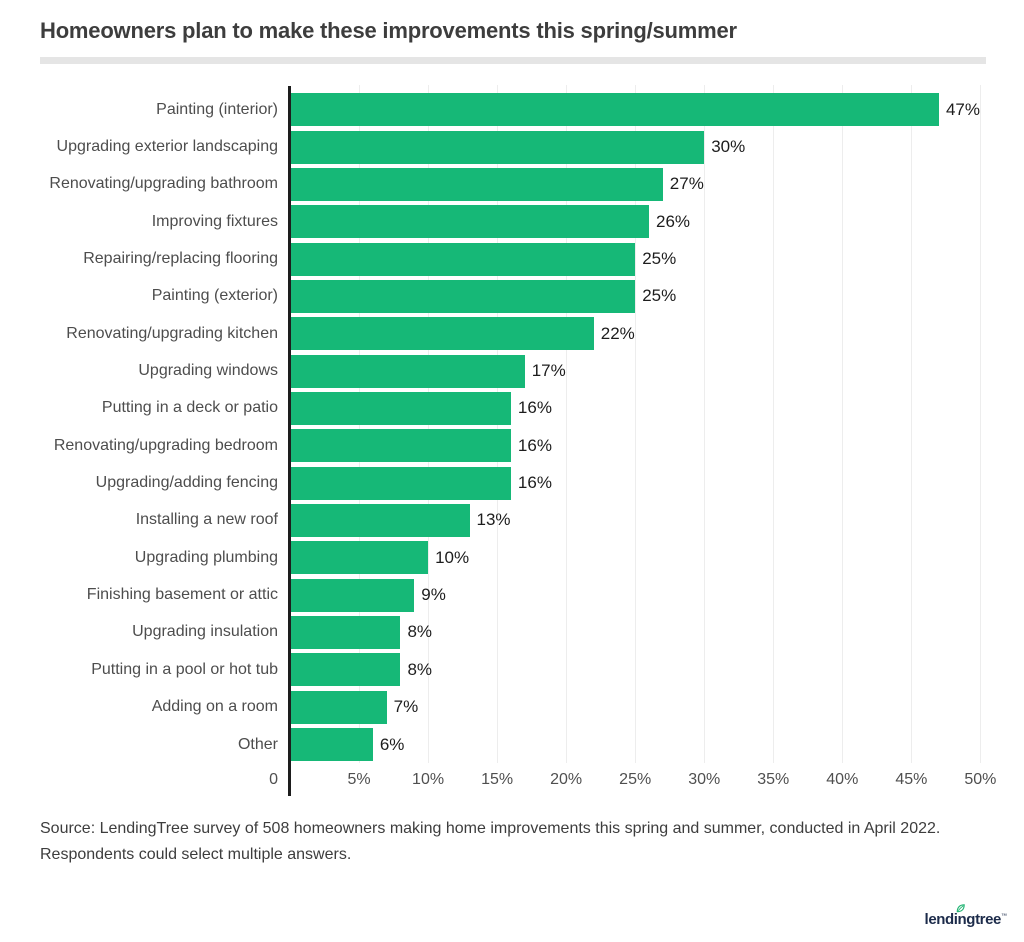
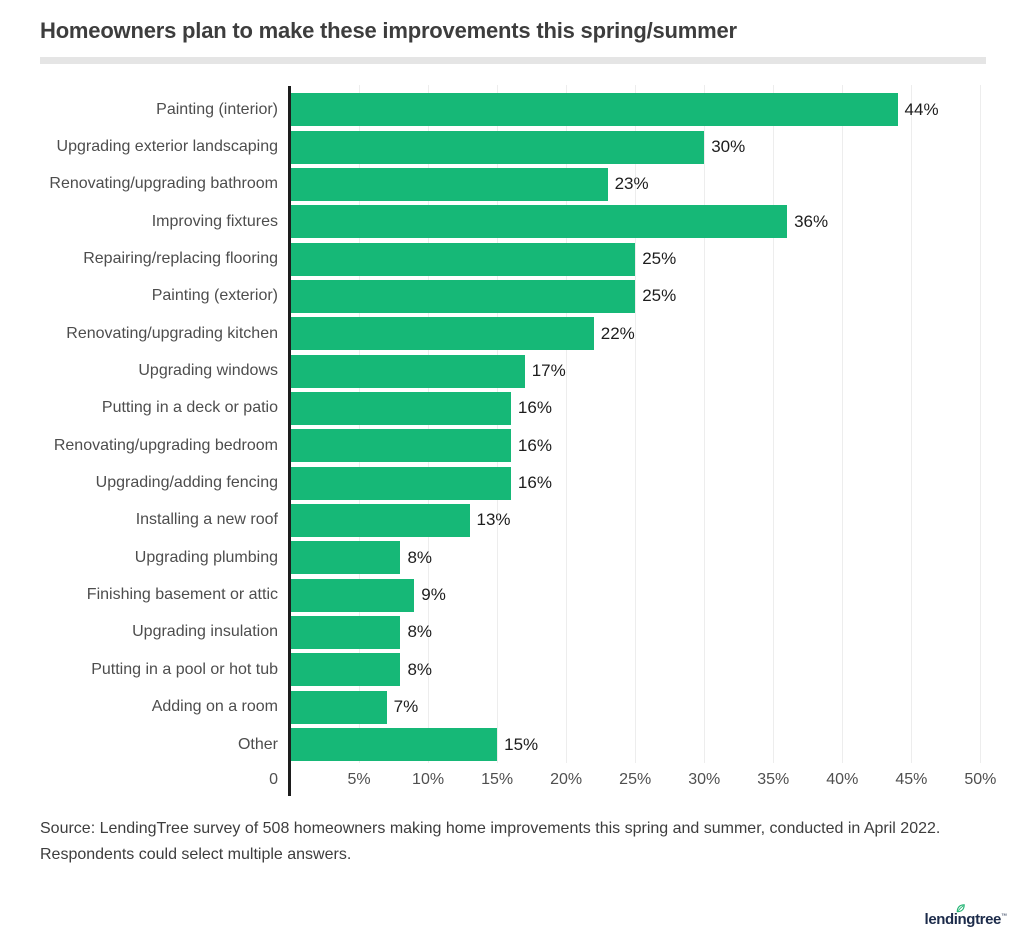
Painting (interior): 47% -> 44%
Renovating/upgrading bathroom: 27% -> 23%
Improving fixtures: 26% -> 36%
Upgrading plumbing: 10% -> 8%
Other: 6% -> 15%
